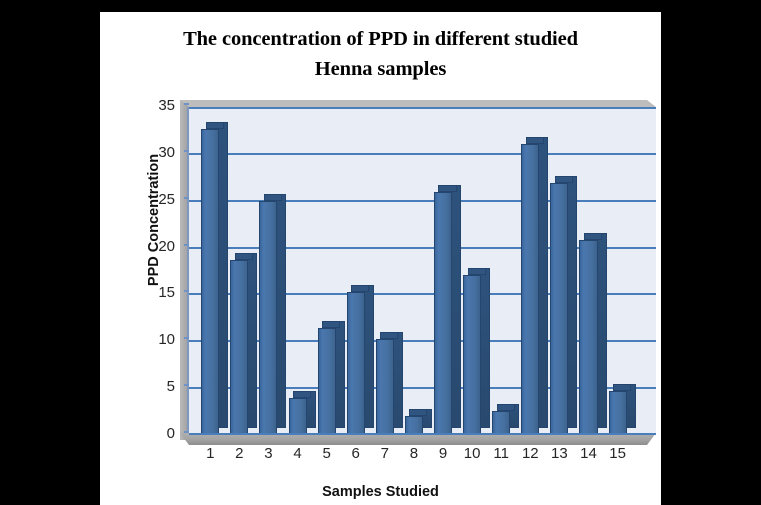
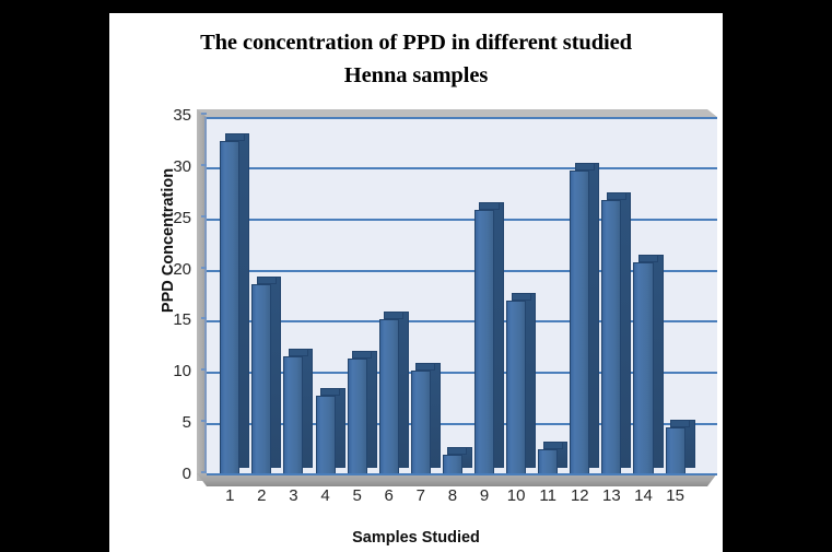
3: 25 -> 12
4: 4 -> 8
12: 31 -> 30
